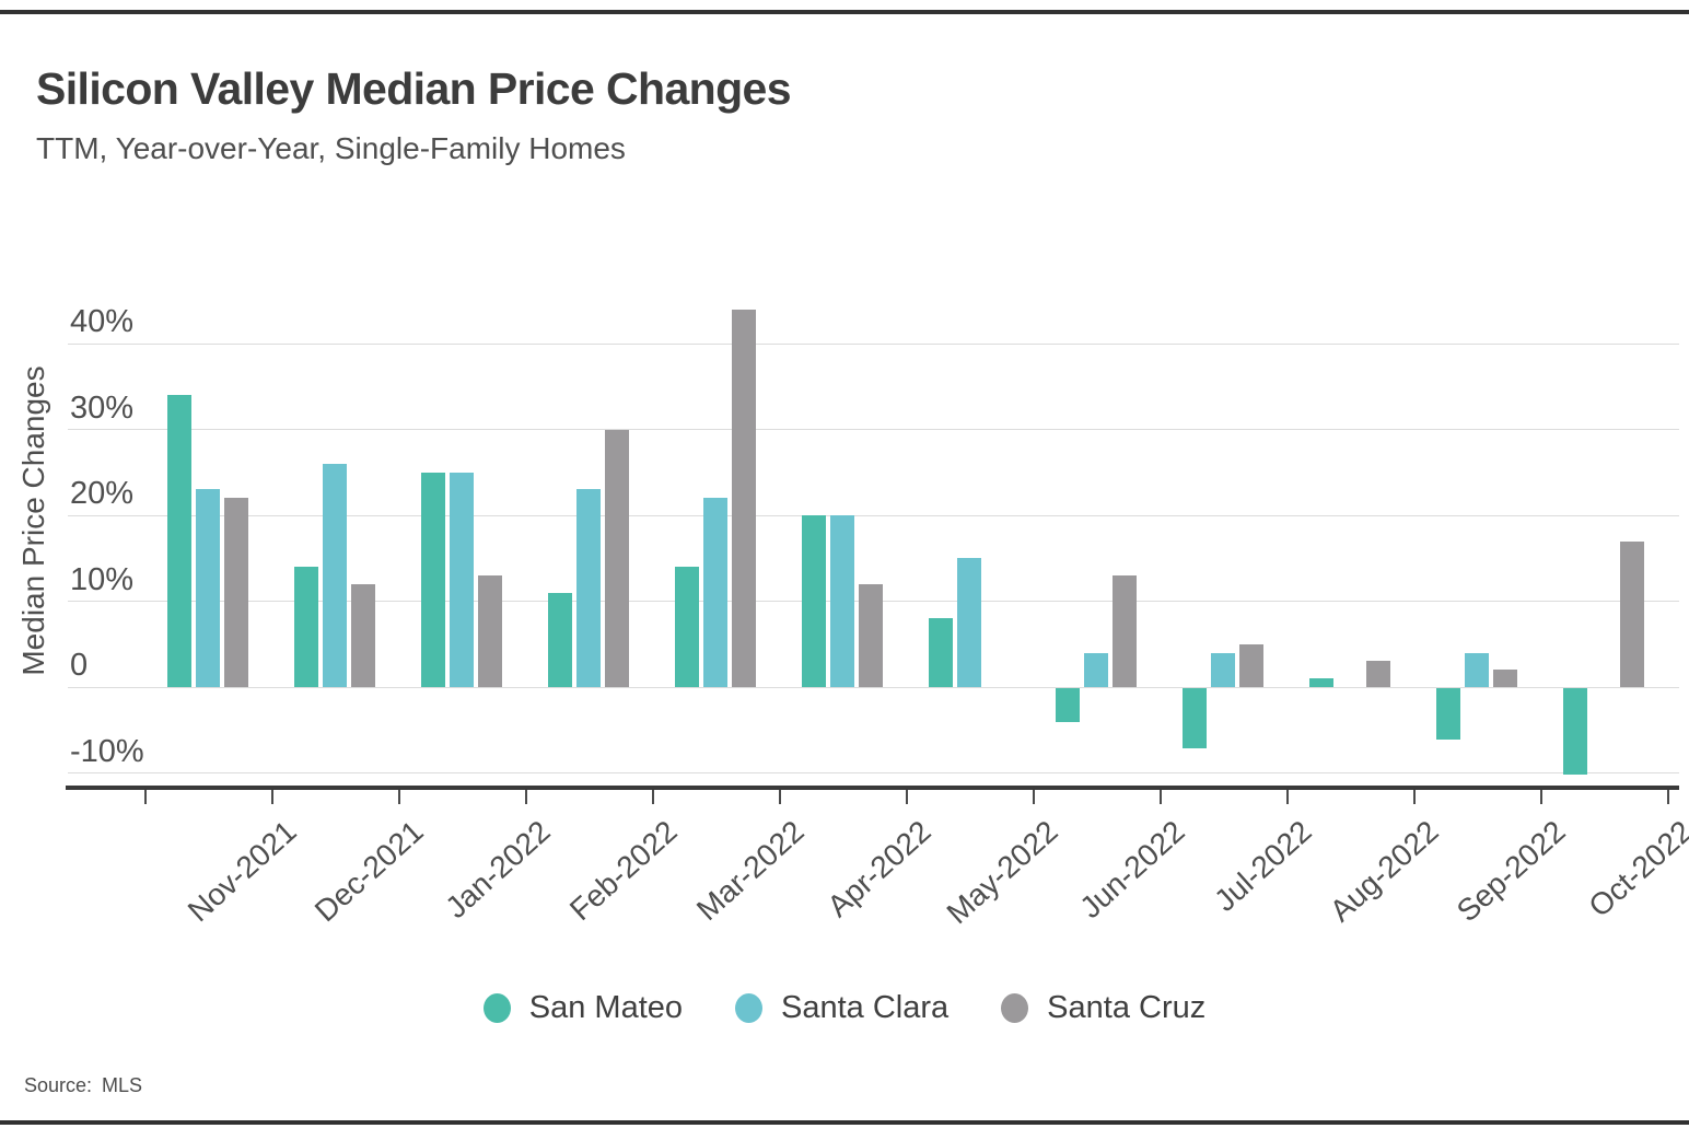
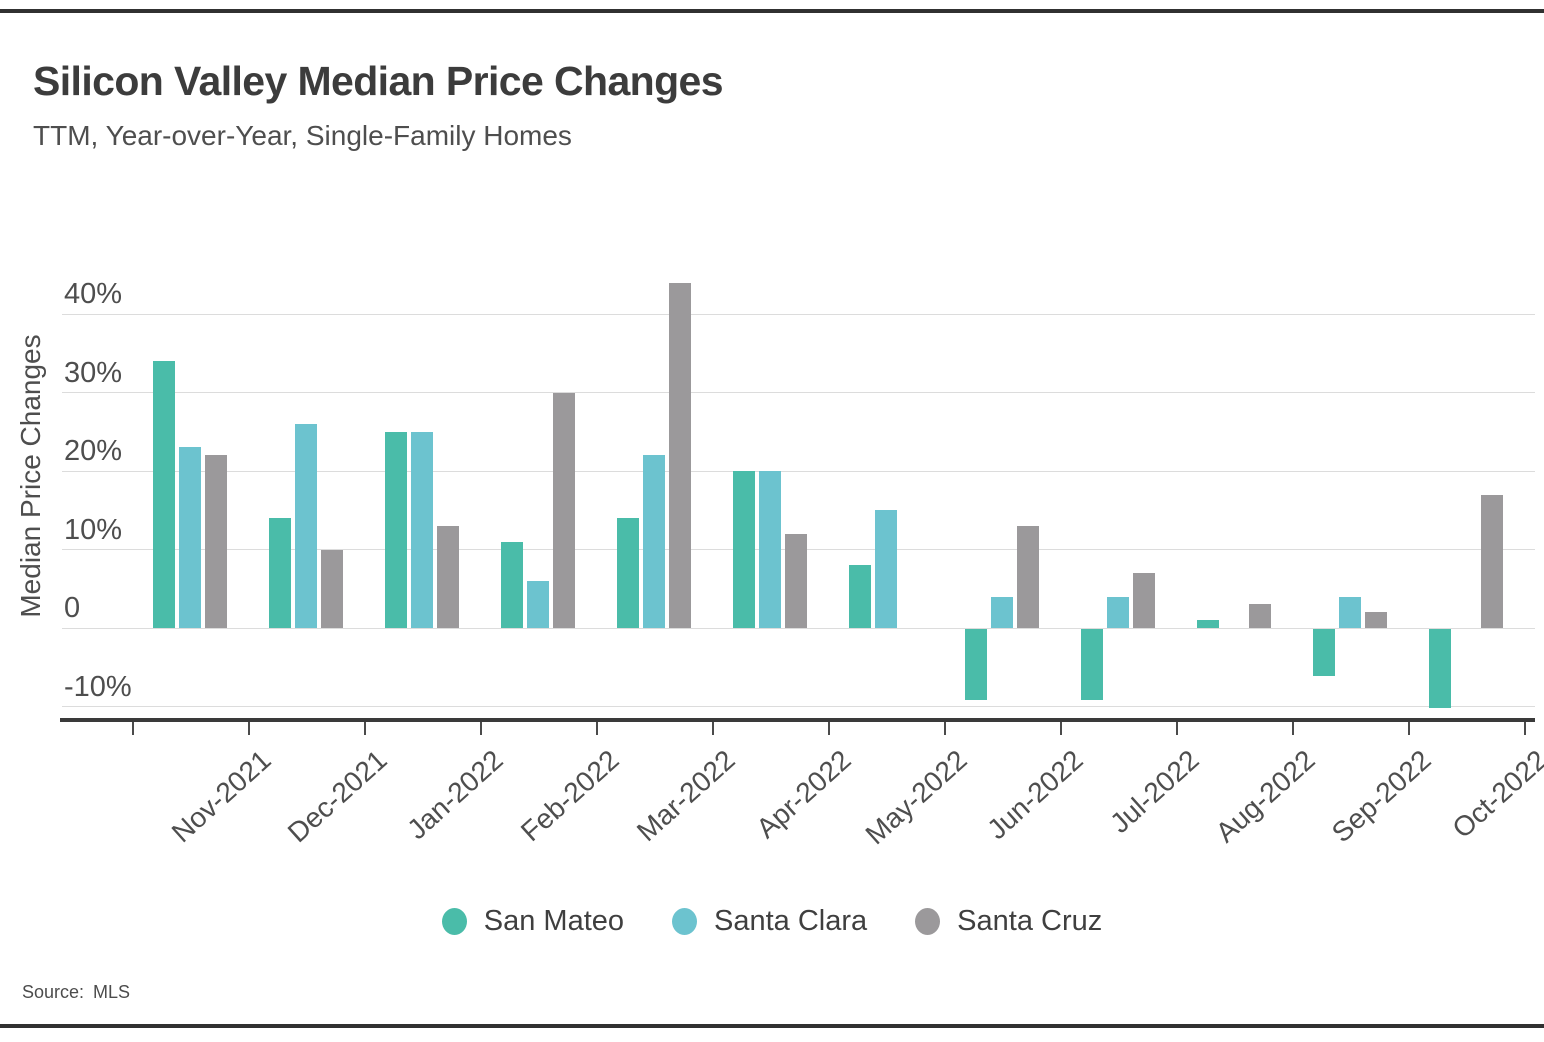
Santa Cruz/Dec-2021: 12% -> 10%
Santa Clara/Feb-2022: 23% -> 6%
San Mateo/Jun-2022: -4% -> -9%
San Mateo/Jul-2022: -7% -> -9%
Santa Cruz/Jul-2022: 5% -> 7%
